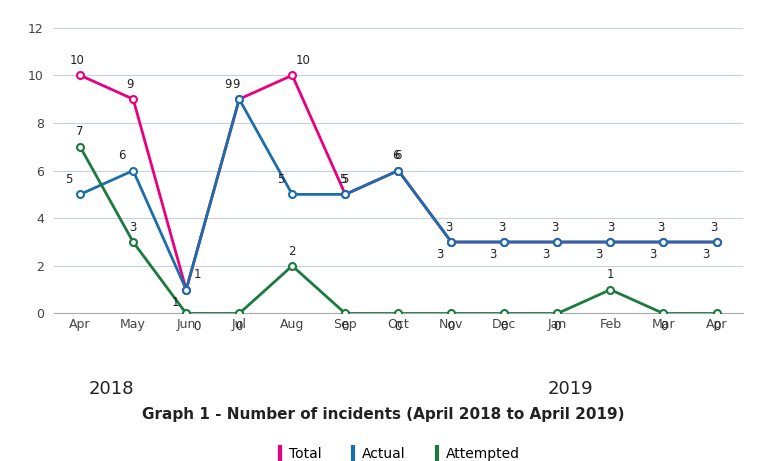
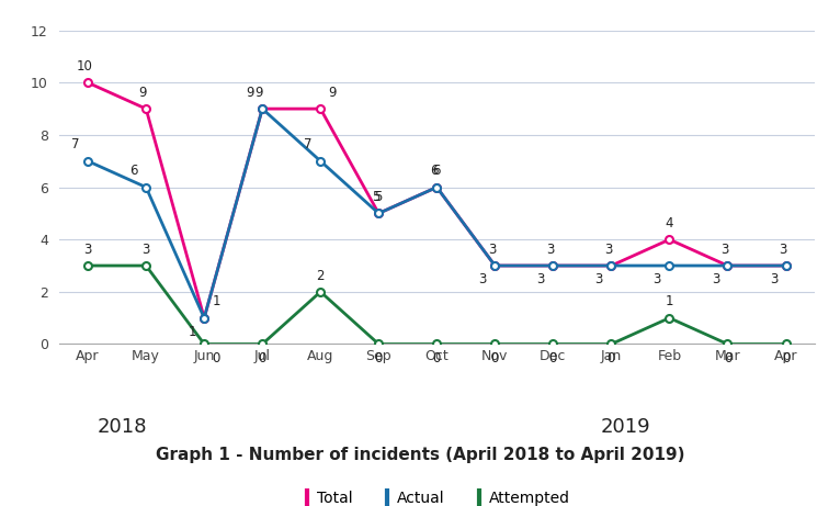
Actual/Apr: 5 -> 7
Attempted/Apr: 7 -> 3
Total/Aug: 10 -> 9
Actual/Aug: 5 -> 7
Total/Feb: 3 -> 4
